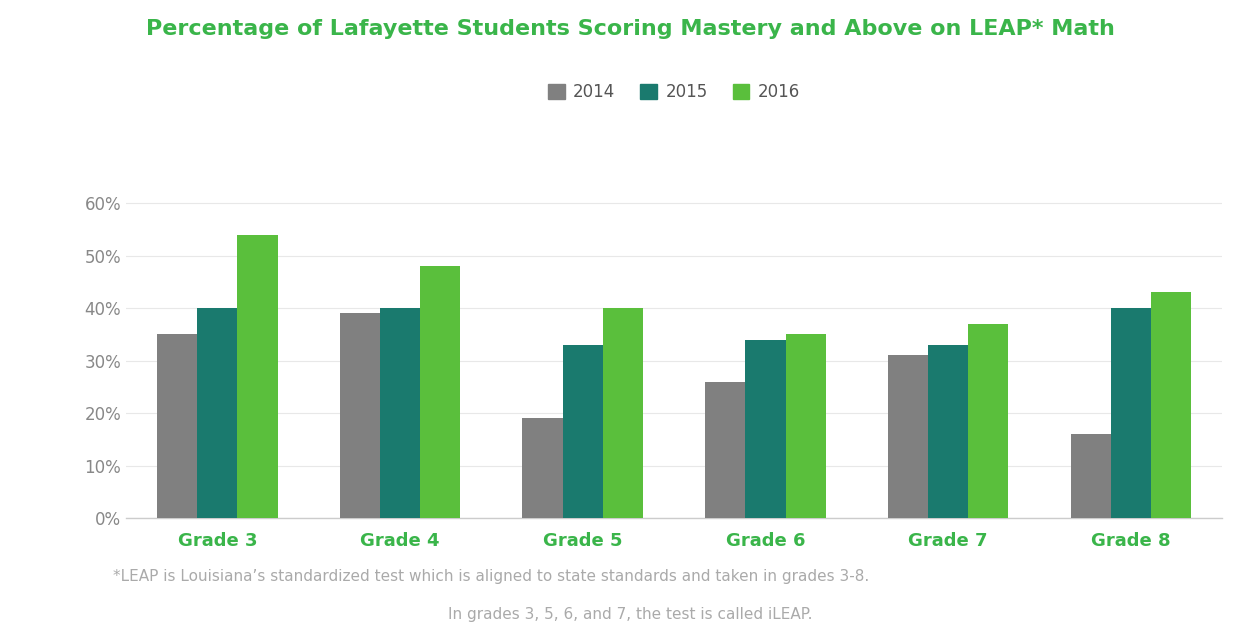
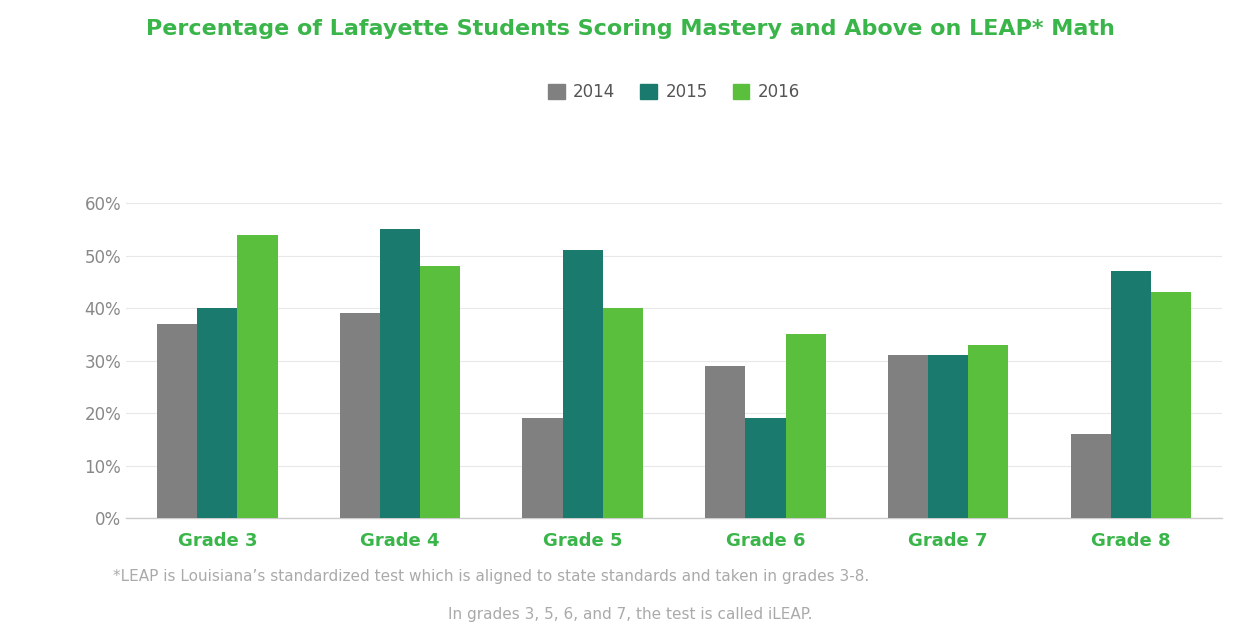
2014/Grade 3: 35% -> 37%
2015/Grade 4: 40% -> 55%
2015/Grade 5: 33% -> 51%
2014/Grade 6: 26% -> 29%
2015/Grade 6: 34% -> 19%
2015/Grade 7: 33% -> 31%
2016/Grade 7: 37% -> 33%
2015/Grade 8: 40% -> 47%
